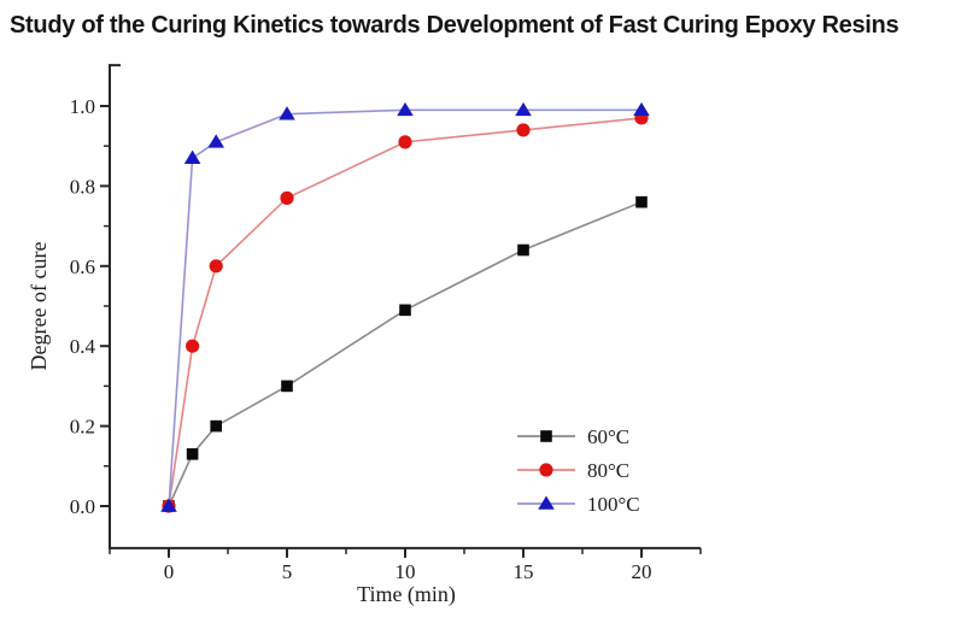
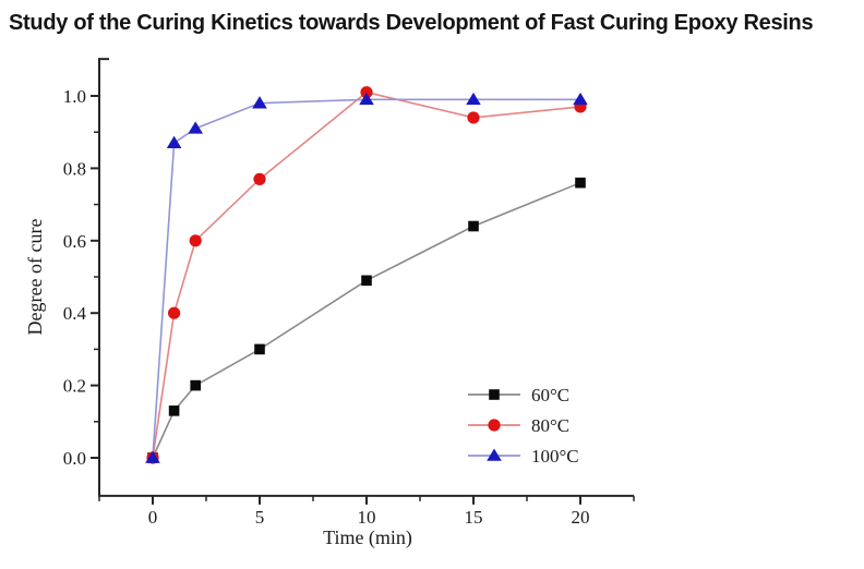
80°C/10: 0.91 -> 1.01
